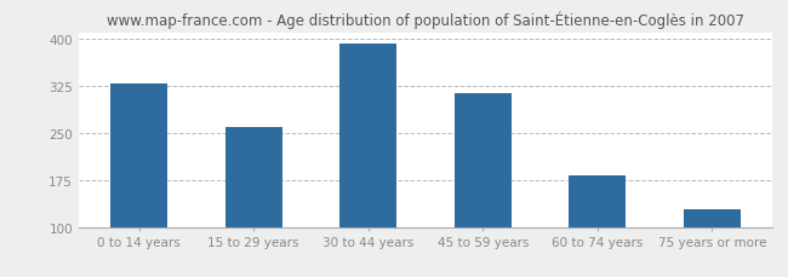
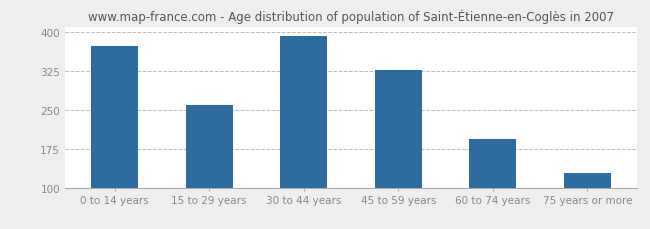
0 to 14 years: 328 -> 372
45 to 59 years: 312 -> 326
60 to 74 years: 182 -> 194
